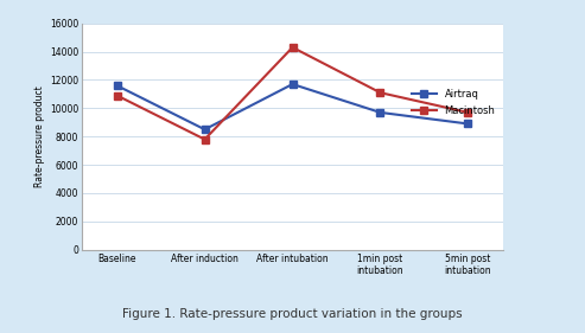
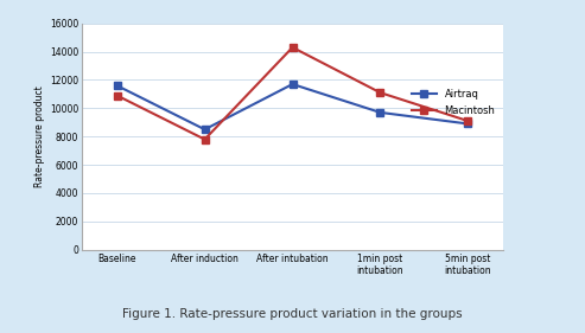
Macintosh/5min post intubation: 9700 -> 9100
